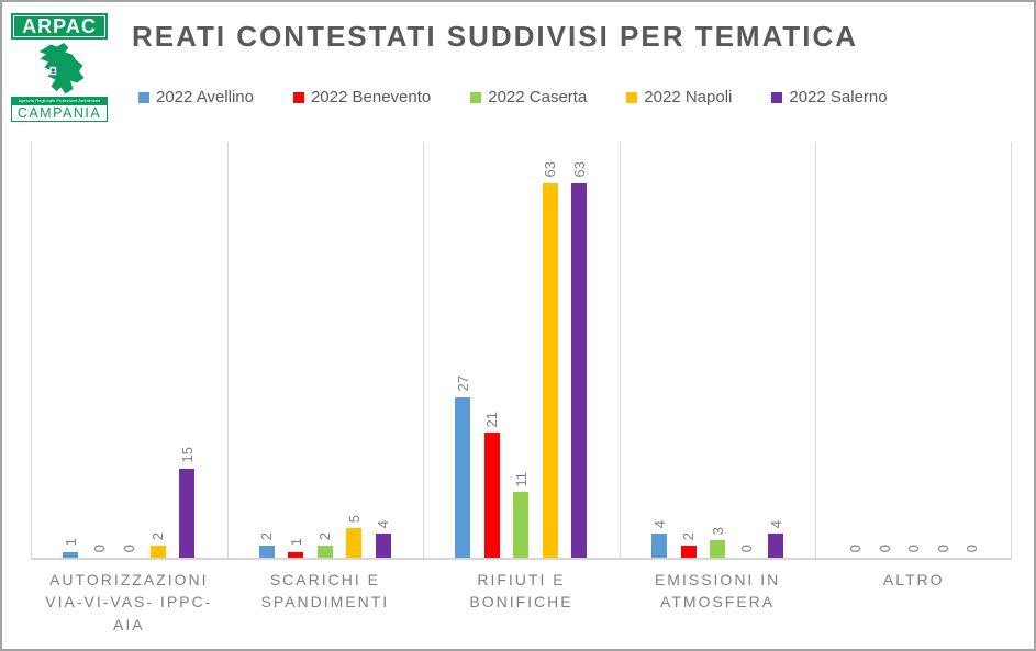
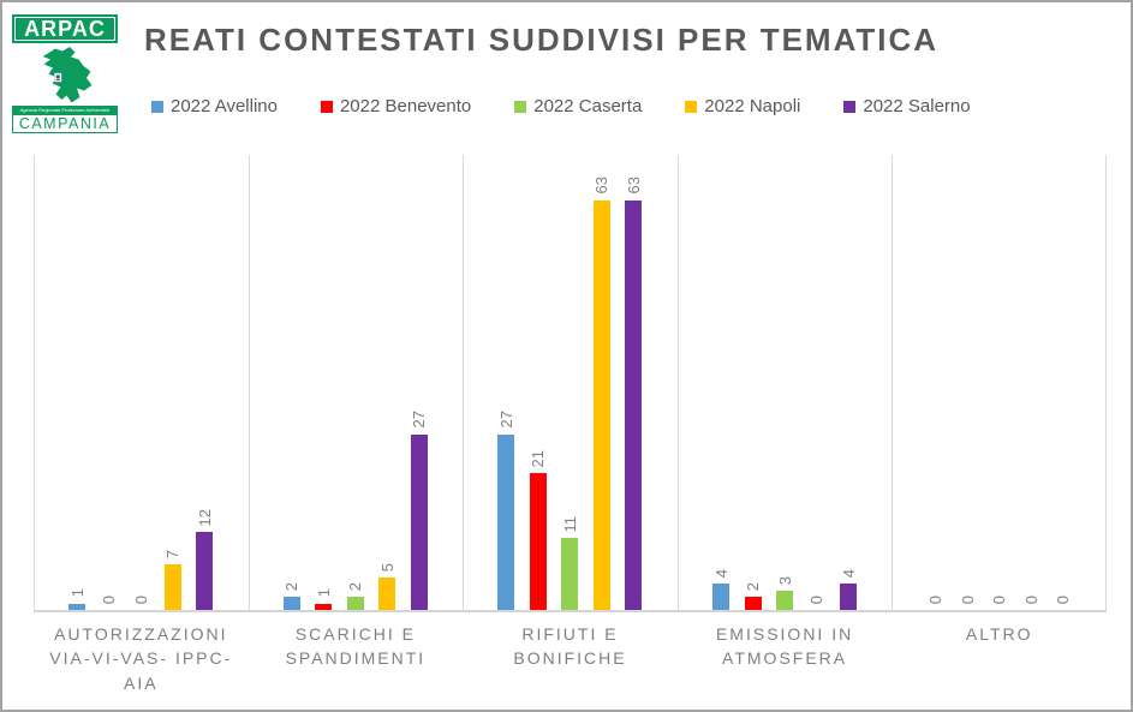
2022 Napoli/AUTORIZZAZIONI VIA-VI-VAS- IPPC- AIA: 2 -> 7
2022 Salerno/AUTORIZZAZIONI VIA-VI-VAS- IPPC- AIA: 15 -> 12
2022 Salerno/SCARICHI E SPANDIMENTI: 4 -> 27
